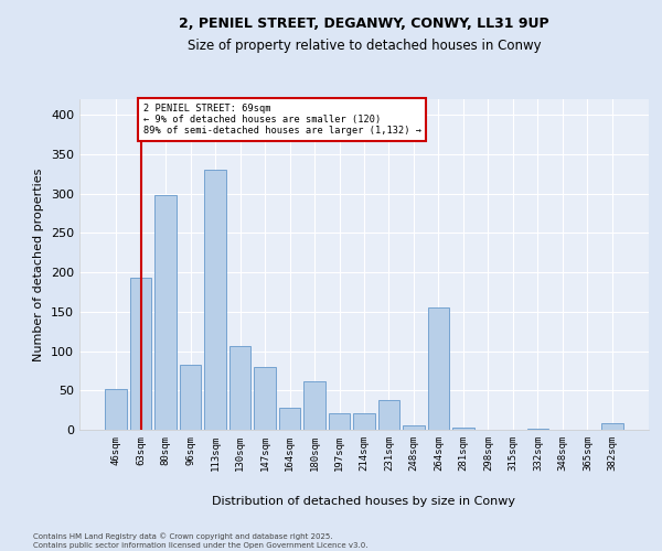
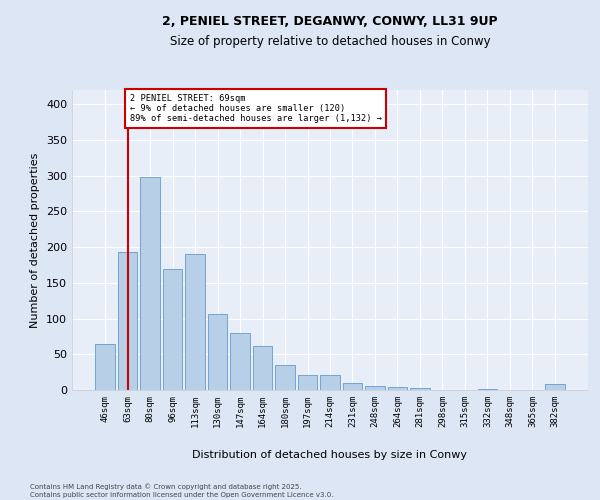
46sqm: 52 -> 65
96sqm: 82 -> 170
113sqm: 330 -> 190
164sqm: 28 -> 62
180sqm: 62 -> 35
231sqm: 38 -> 10
264sqm: 156 -> 4
